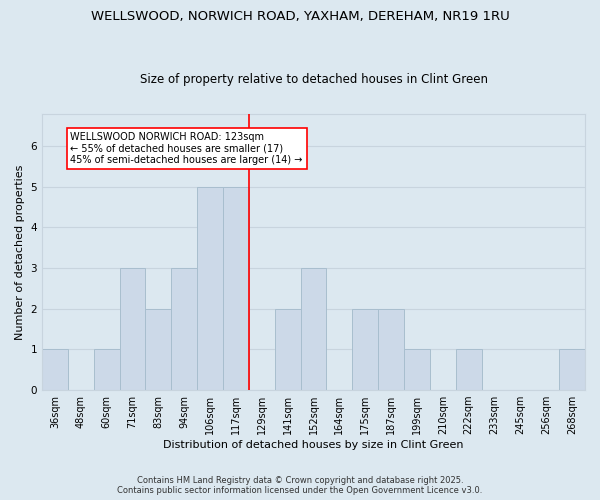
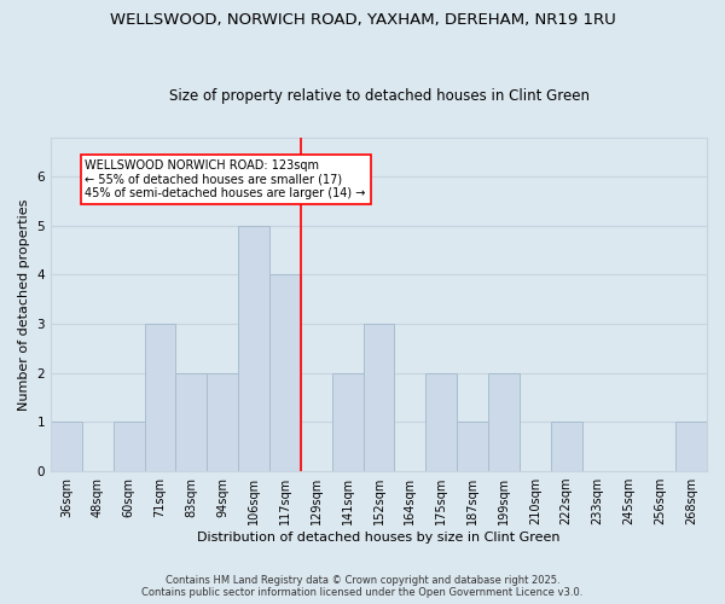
94sqm: 3 -> 2
117sqm: 5 -> 4
187sqm: 2 -> 1
199sqm: 1 -> 2
